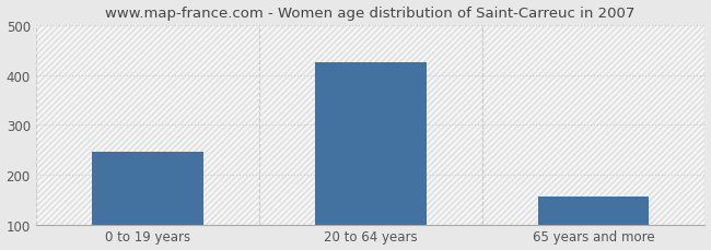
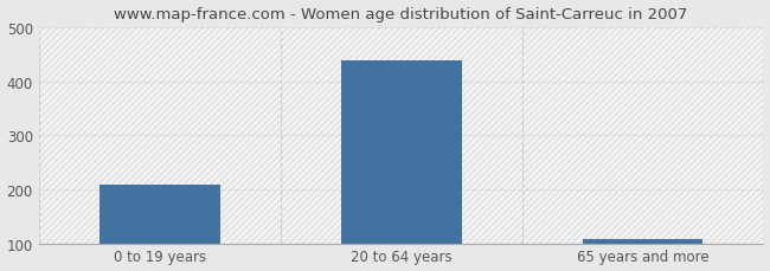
0 to 19 years: 245 -> 208
20 to 64 years: 425 -> 438
65 years and more: 155 -> 108
